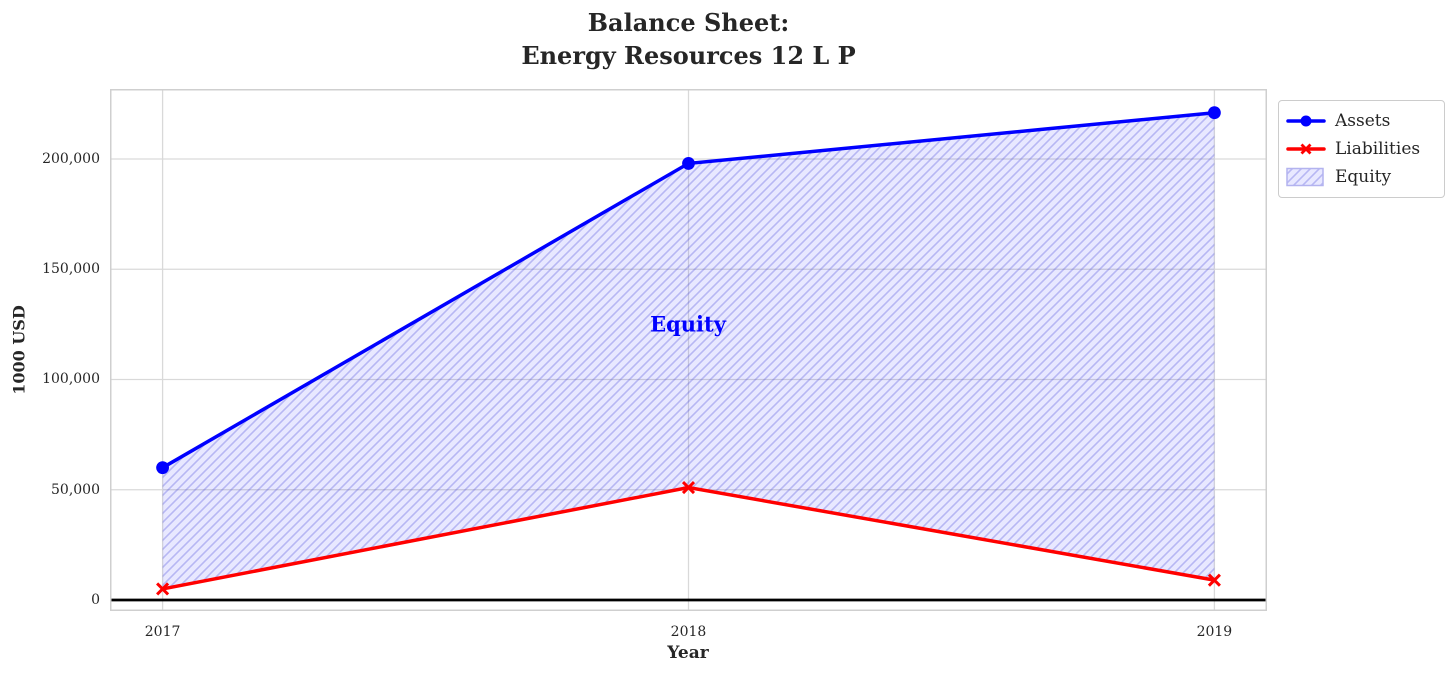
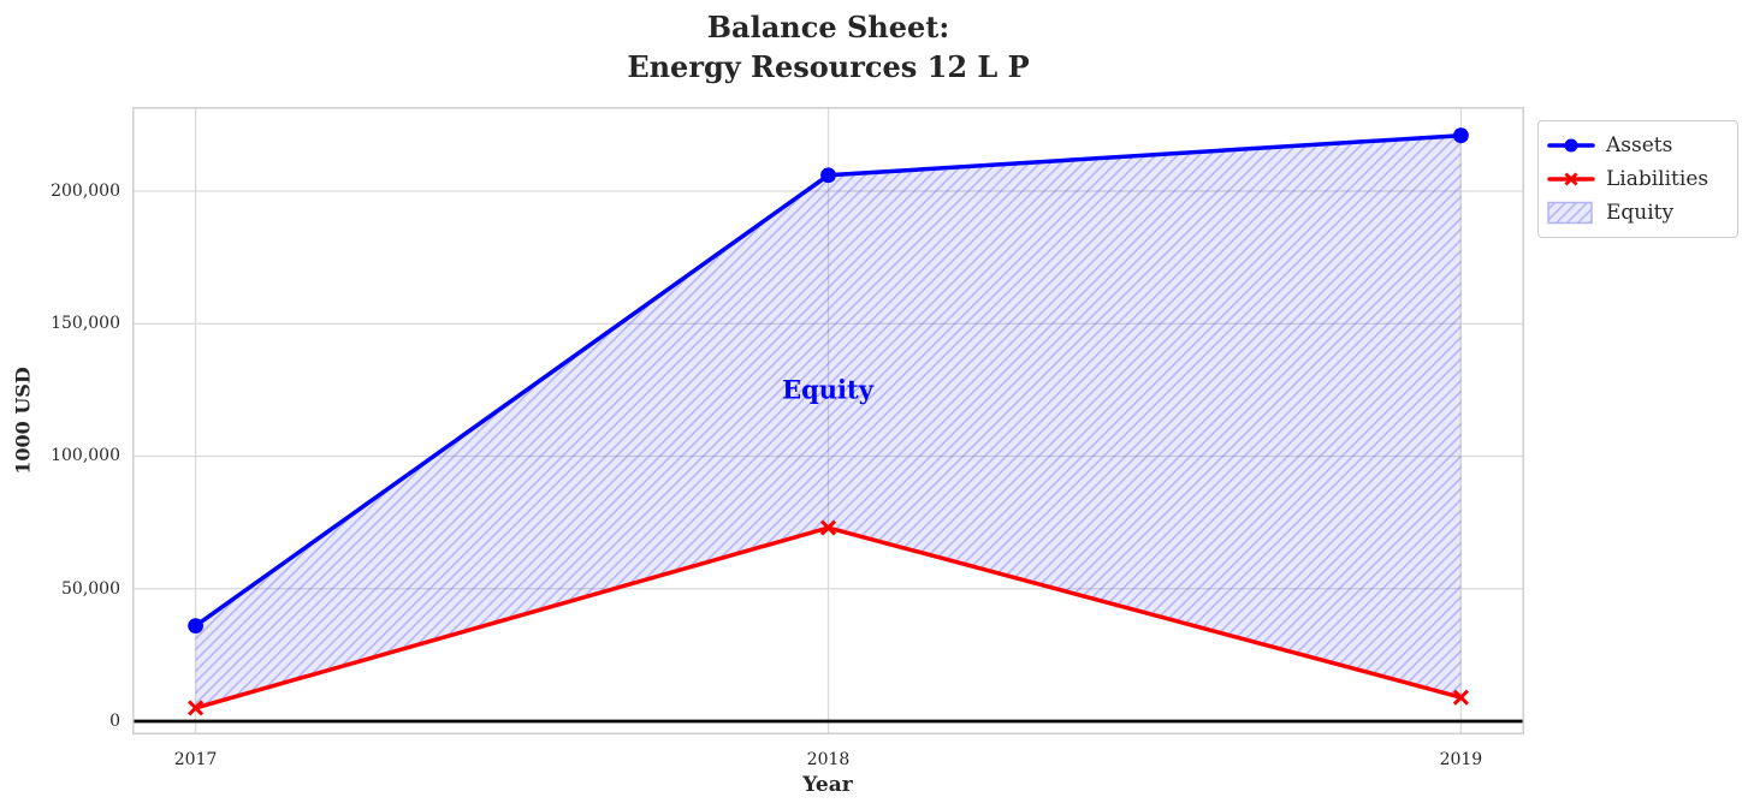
Assets/2017: 60000 -> 36000
Assets/2018: 198000 -> 206000
Liabilities/2018: 51000 -> 73000
